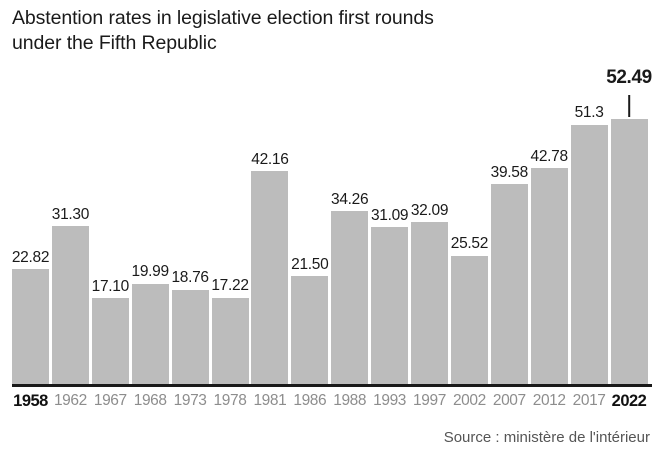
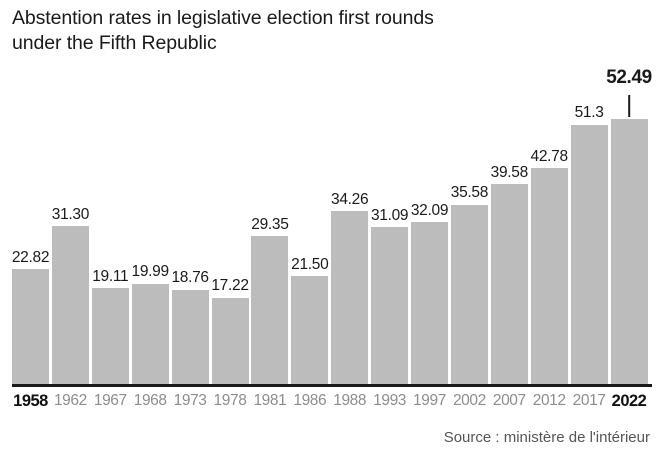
1967: 17.10 -> 19.11
1981: 42.16 -> 29.35
2002: 25.52 -> 35.58
